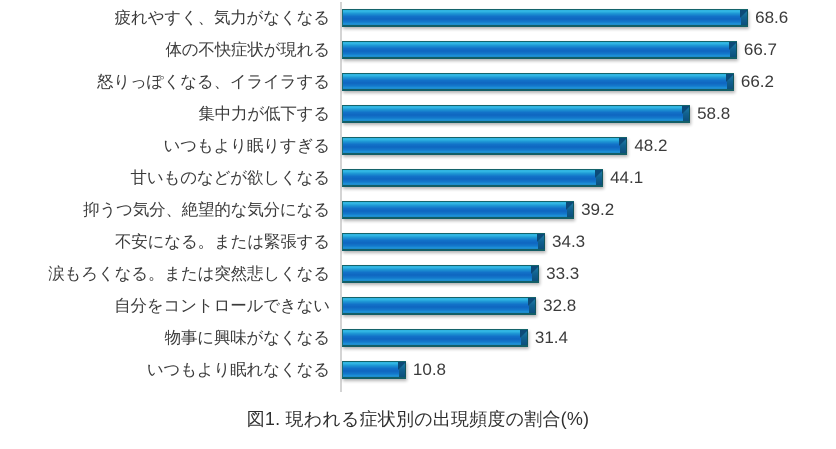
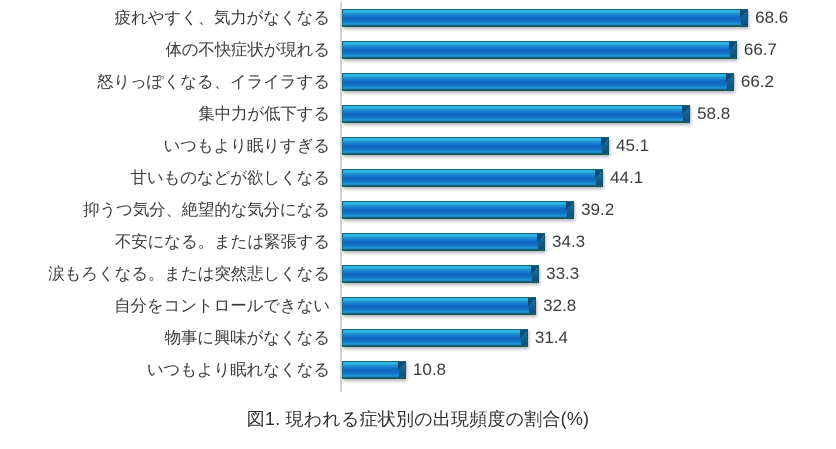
いつもより眠りすぎる: 48.2 -> 45.1
